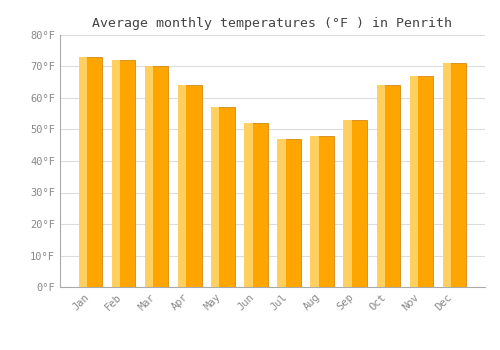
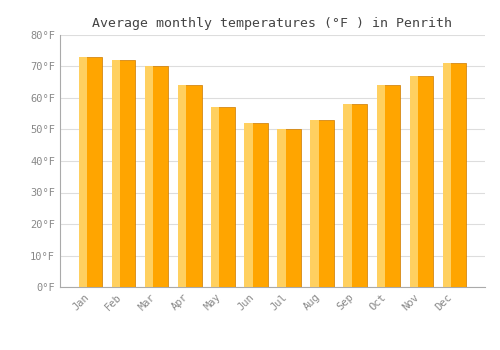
Jul: 47°F -> 50°F
Aug: 48°F -> 53°F
Sep: 53°F -> 58°F
